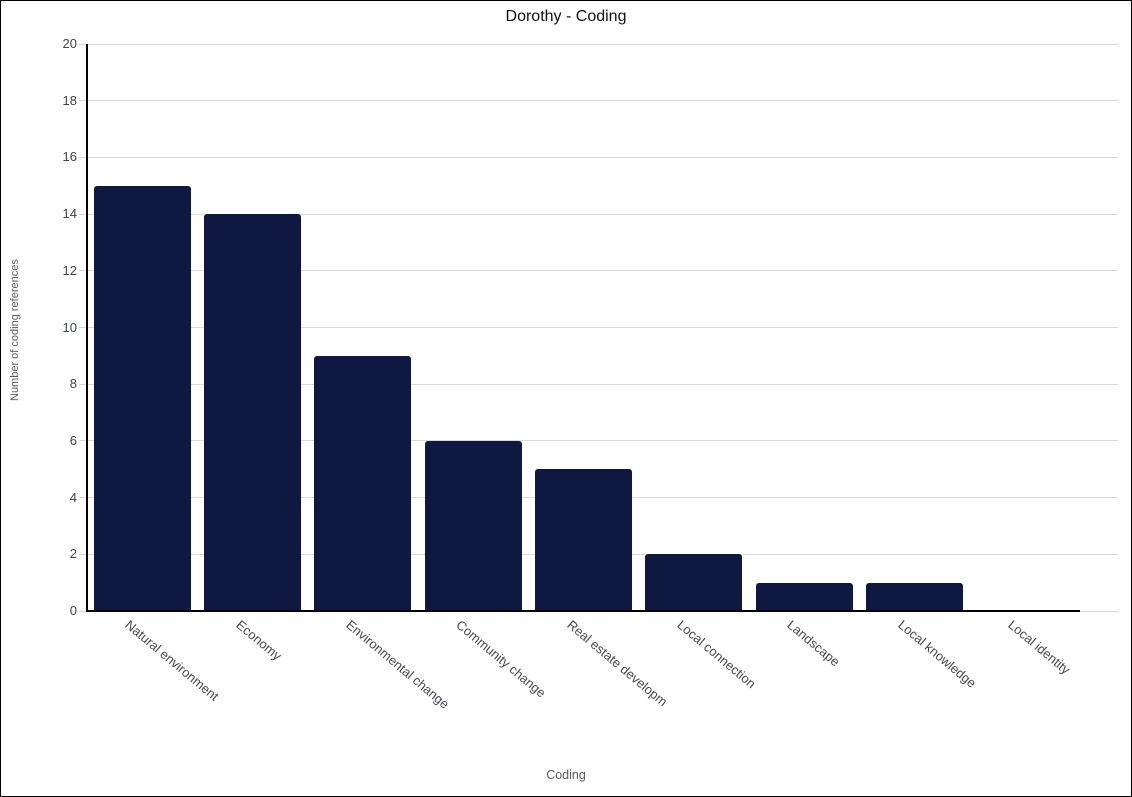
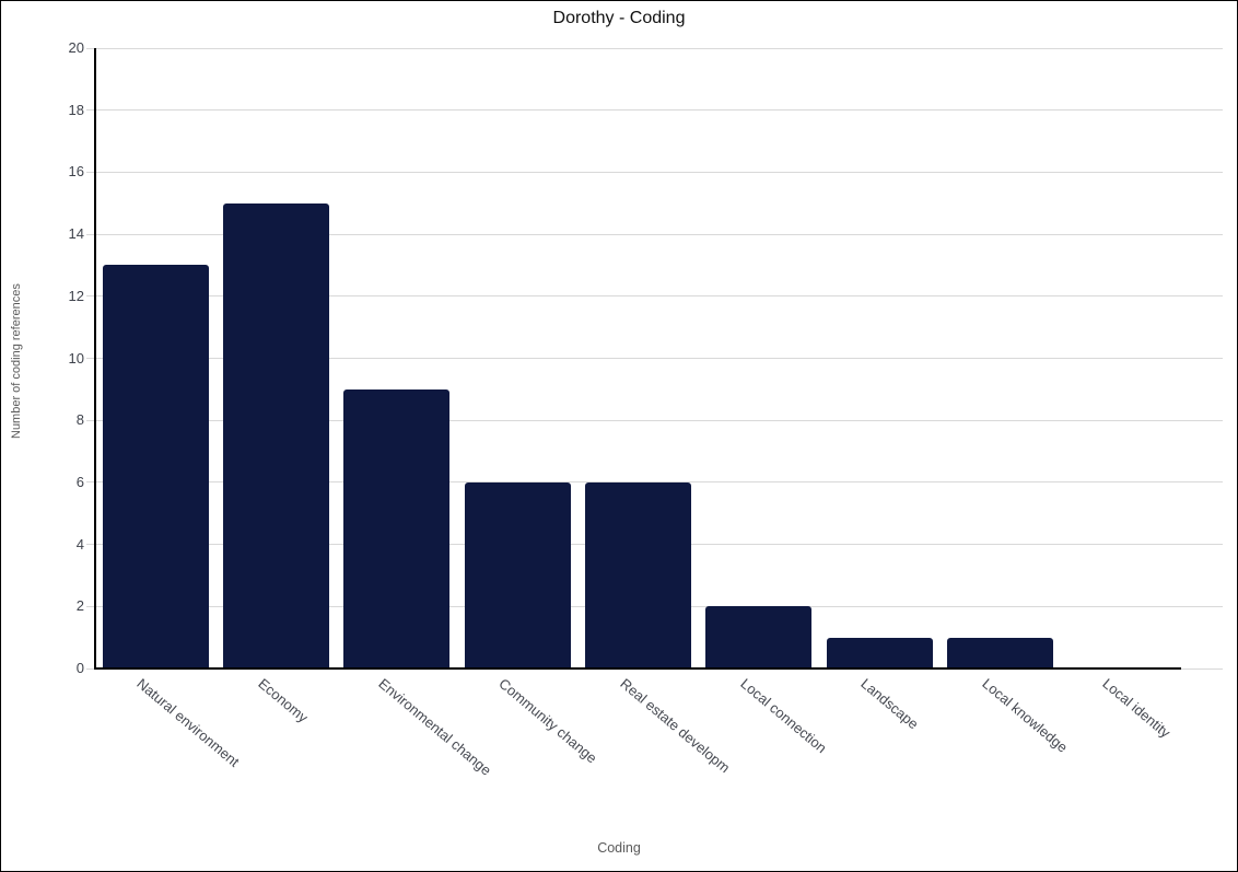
Natural environment: 15 -> 13
Economy: 14 -> 15
Real estate developm: 5 -> 6
